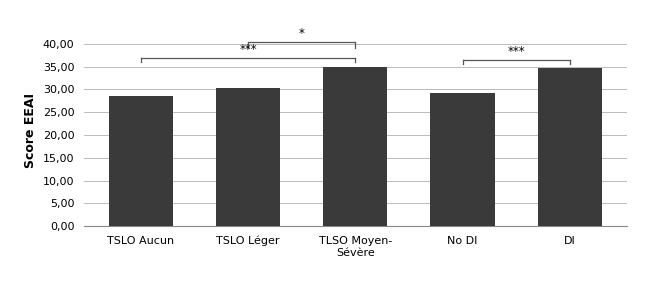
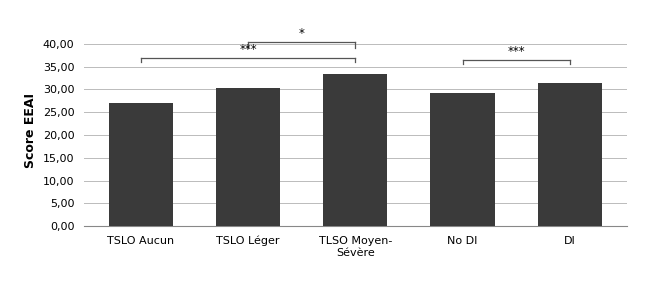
TSLO Aucun: 28,5 -> 27,0
TLSO Moyen- Sévère: 35,0 -> 33,5
DI: 34,7 -> 31,5
